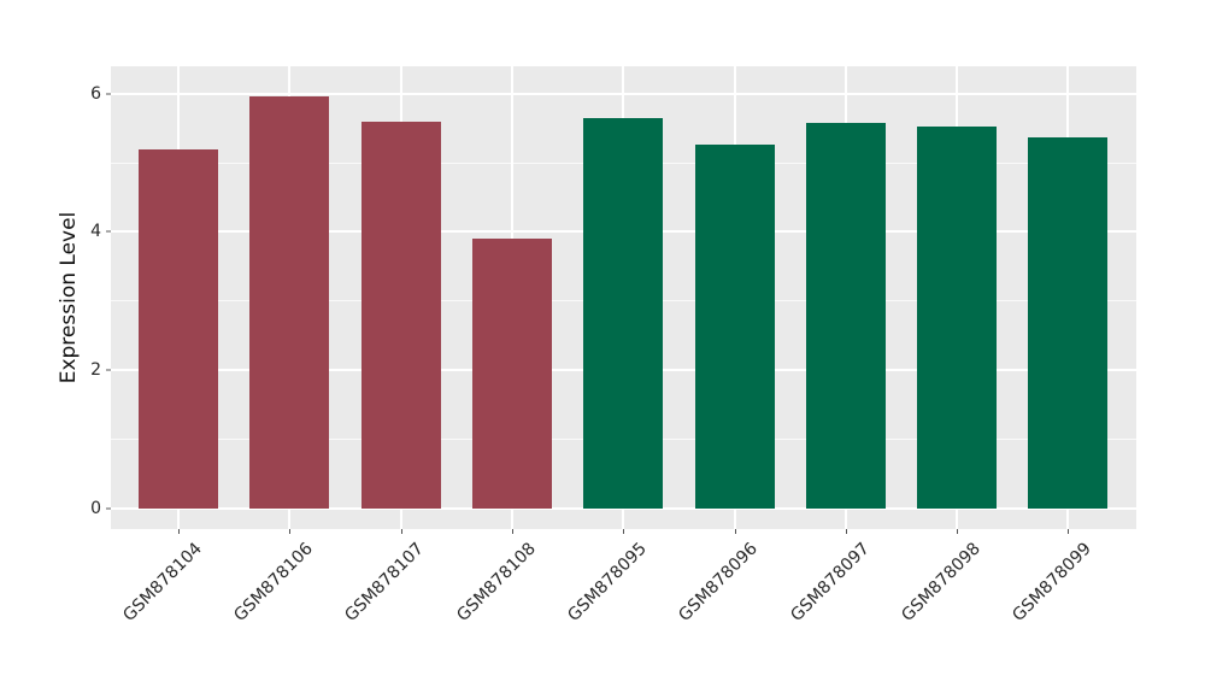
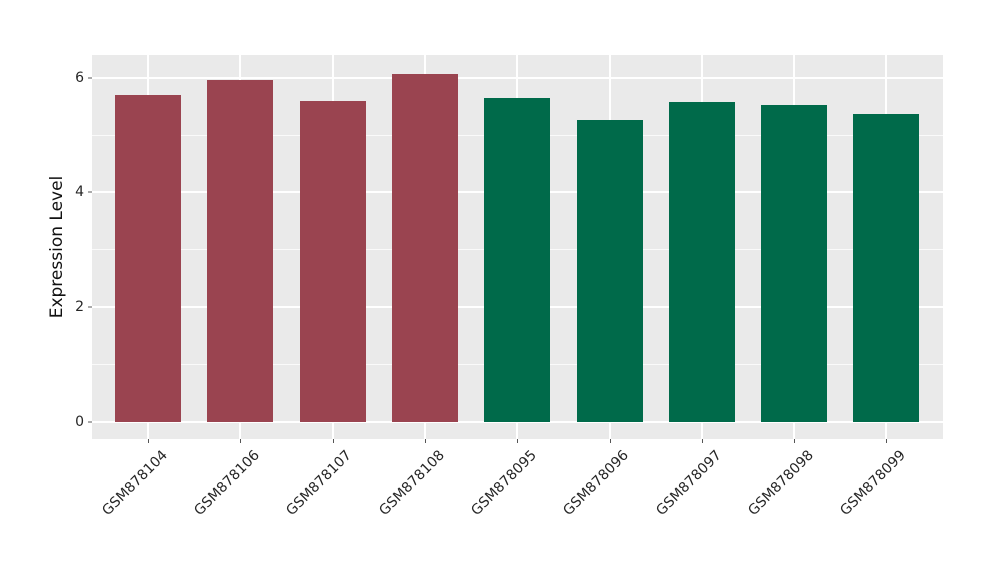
GSM878104: 5.2 -> 5.7
GSM878108: 3.9 -> 6.1
